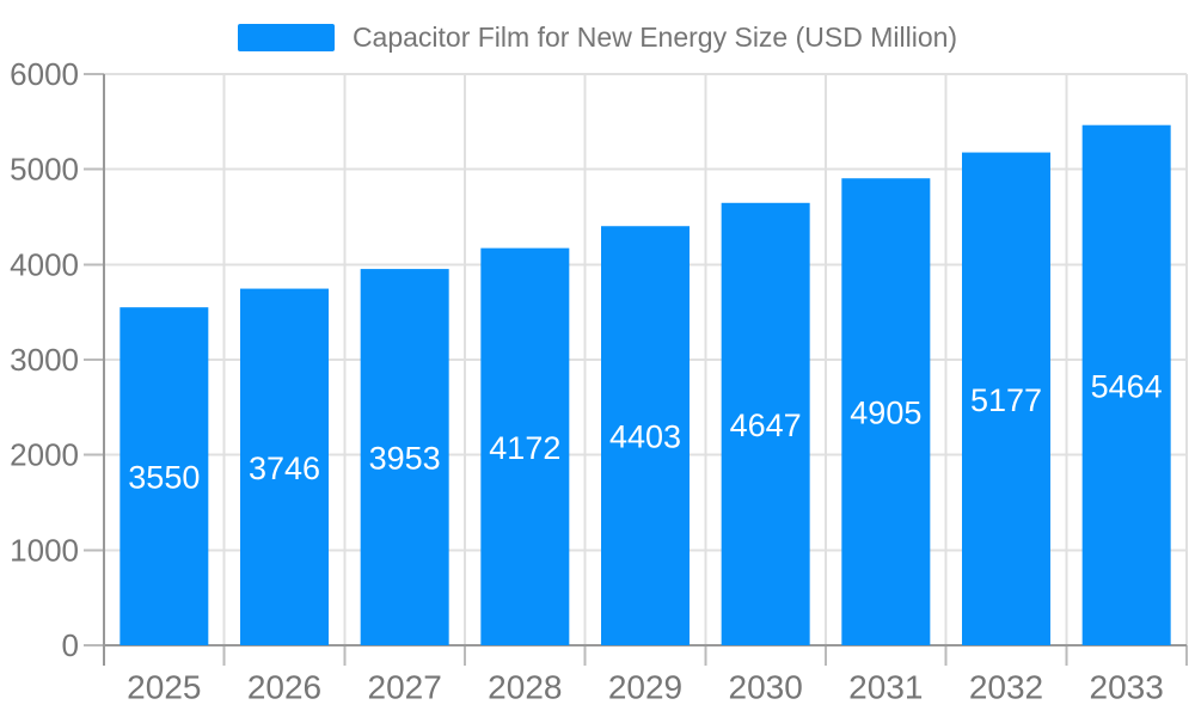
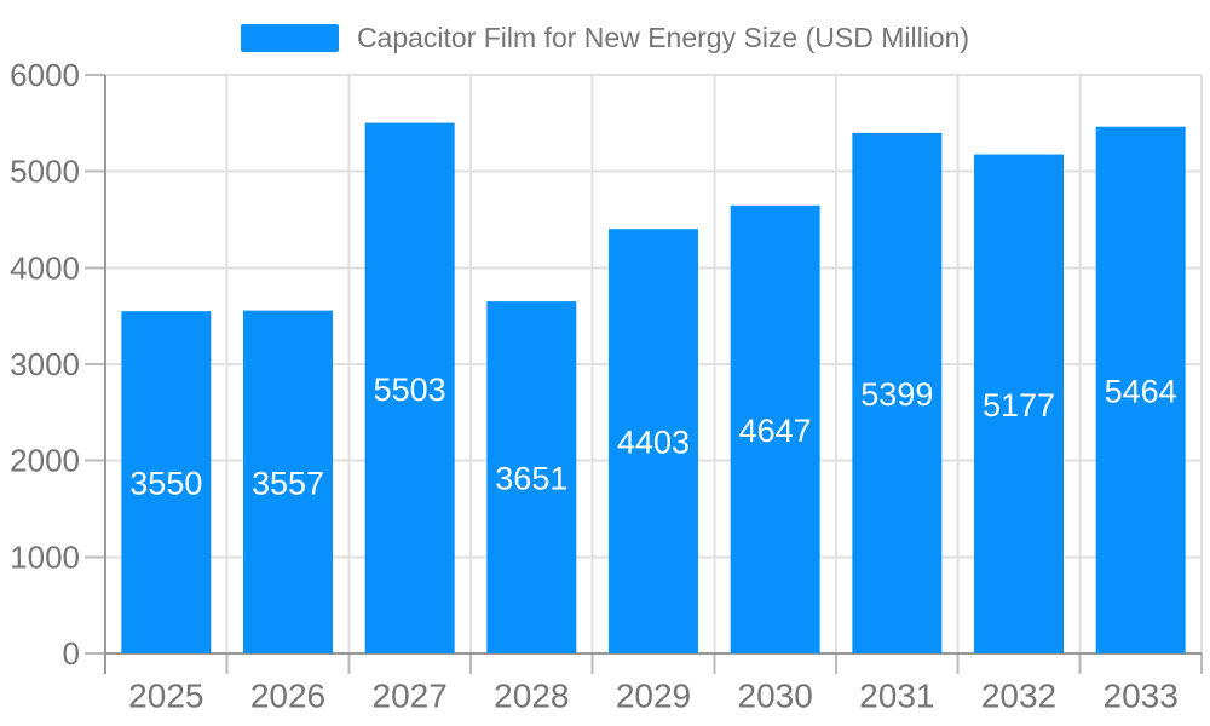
2026: 3746 -> 3557
2027: 3953 -> 5503
2028: 4172 -> 3651
2031: 4905 -> 5399
